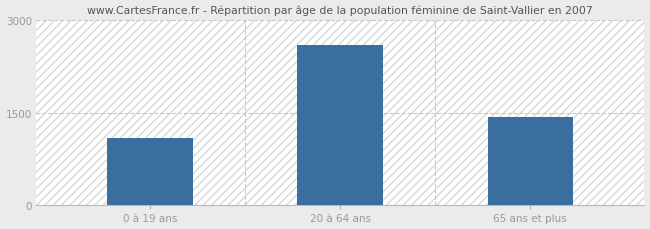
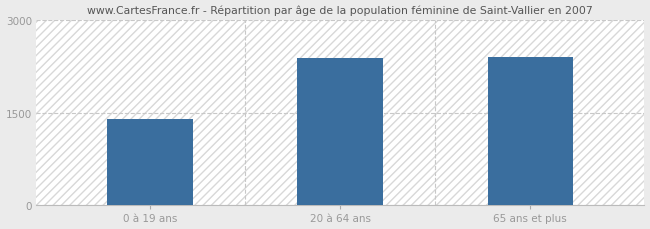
0 à 19 ans: 1090 -> 1400
20 à 64 ans: 2600 -> 2380
65 ans et plus: 1420 -> 2400
